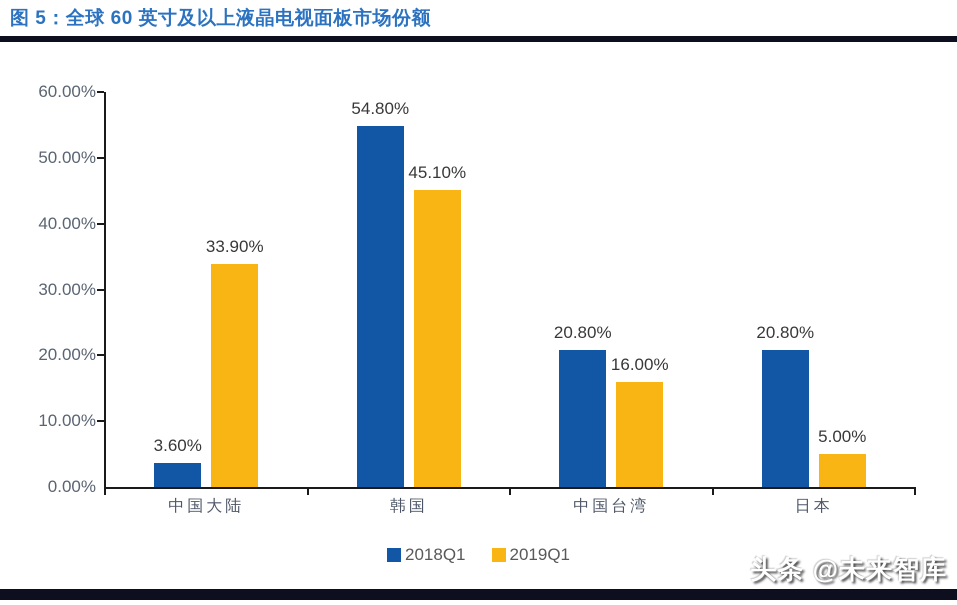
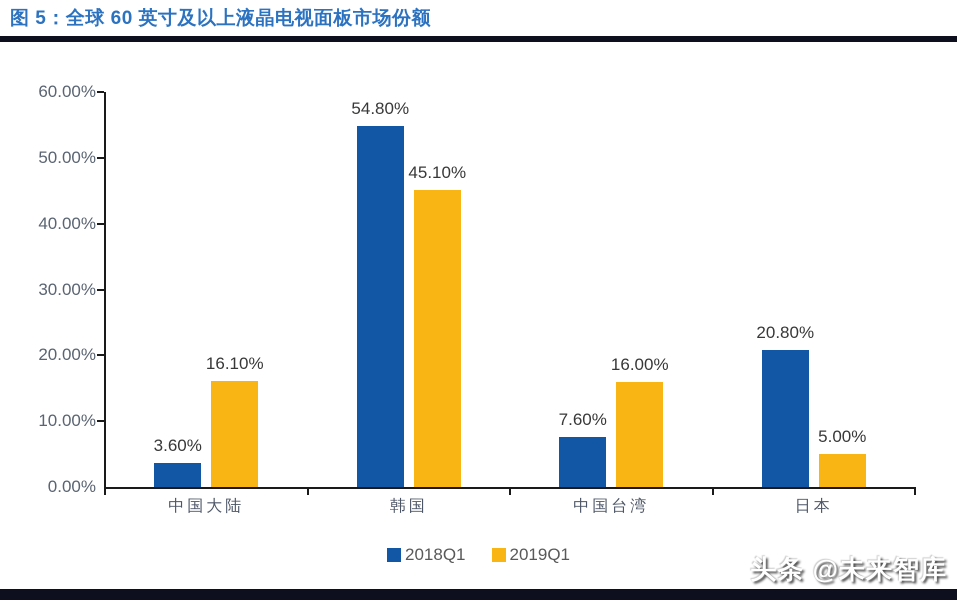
2019Q1/中国大陆: 33.90% -> 16.10%
2018Q1/中国台湾: 20.80% -> 7.60%
